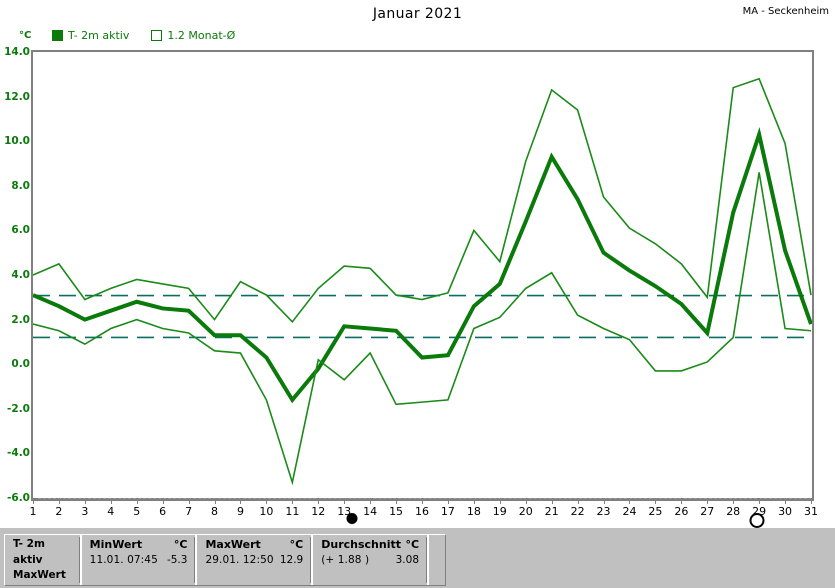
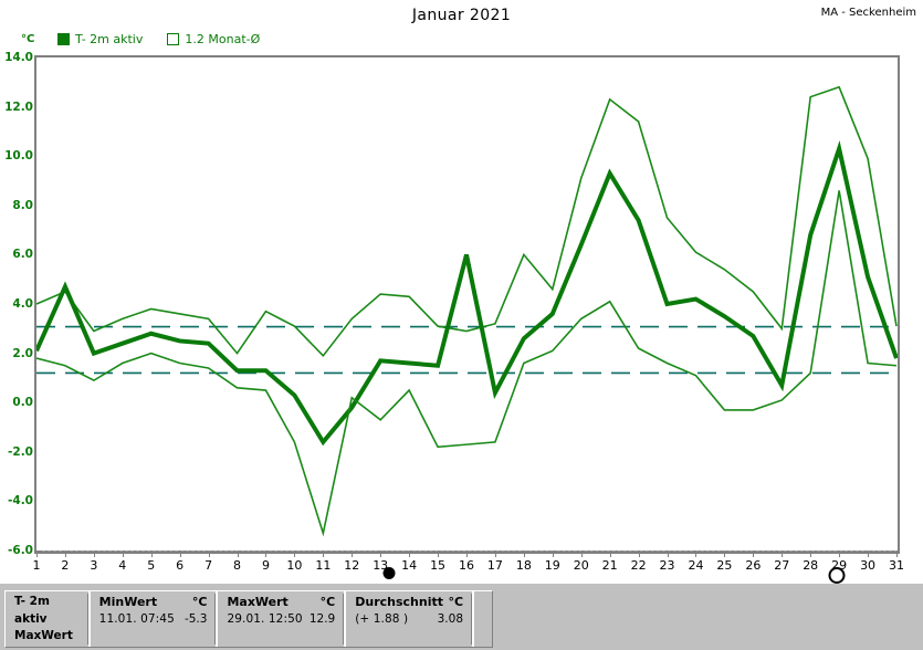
T- 2m aktiv/1: 3.1 -> 2.1
T- 2m aktiv/2: 2.6 -> 4.7
T- 2m aktiv/16: 0.3 -> 6.0
T- 2m aktiv/23: 5.0 -> 4.0
T- 2m aktiv/27: 1.4 -> 0.7
